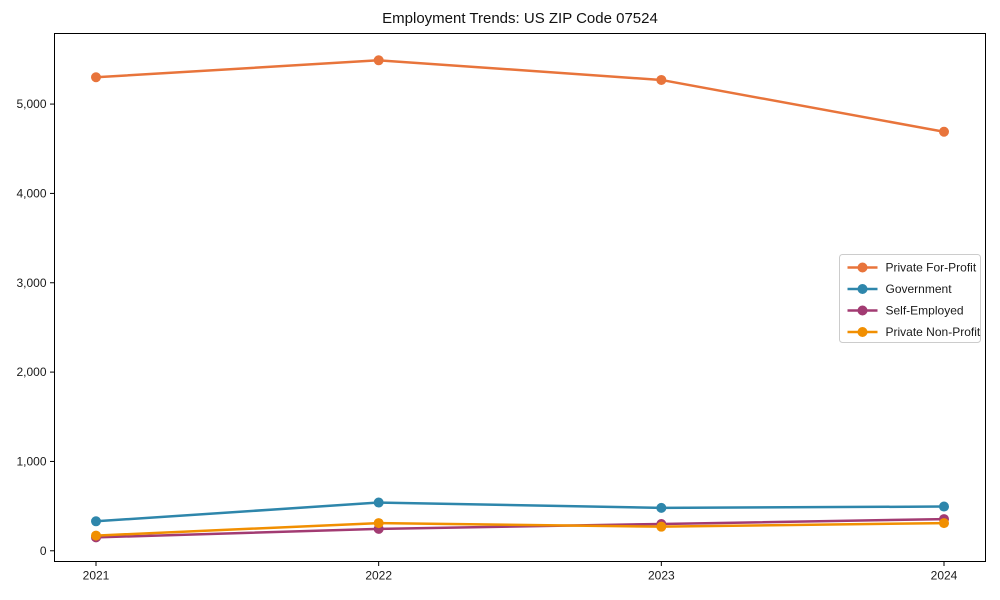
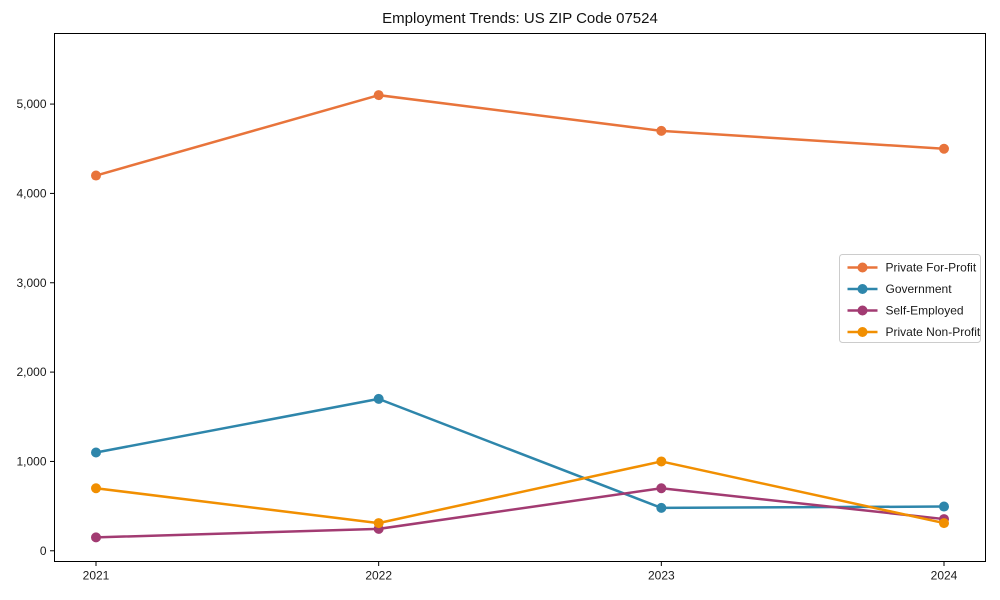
Private For-Profit/2021: 5300 -> 4200
Government/2021: 300 -> 1100
Private Non-Profit/2021: 200 -> 700
Private For-Profit/2022: 5500 -> 5100
Government/2022: 500 -> 1700
Private For-Profit/2023: 5300 -> 4700
Self-Employed/2023: 300 -> 700
Private Non-Profit/2023: 300 -> 1000
Private For-Profit/2024: 4700 -> 4500
